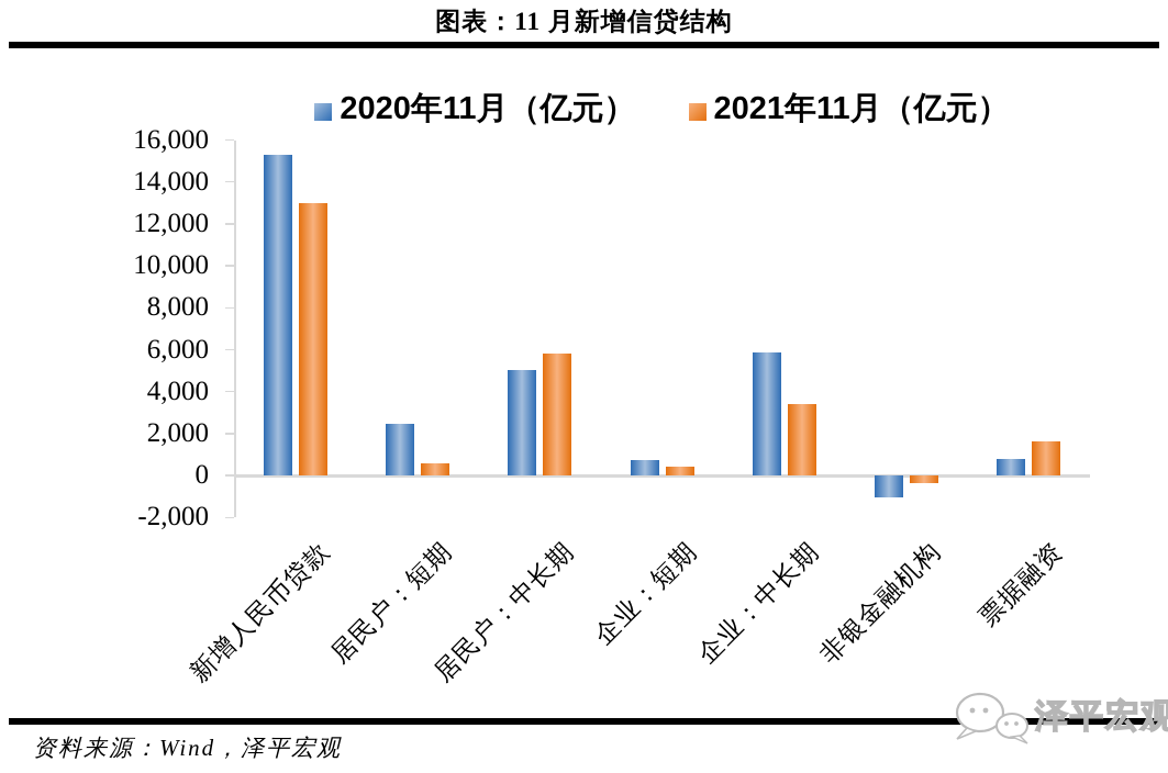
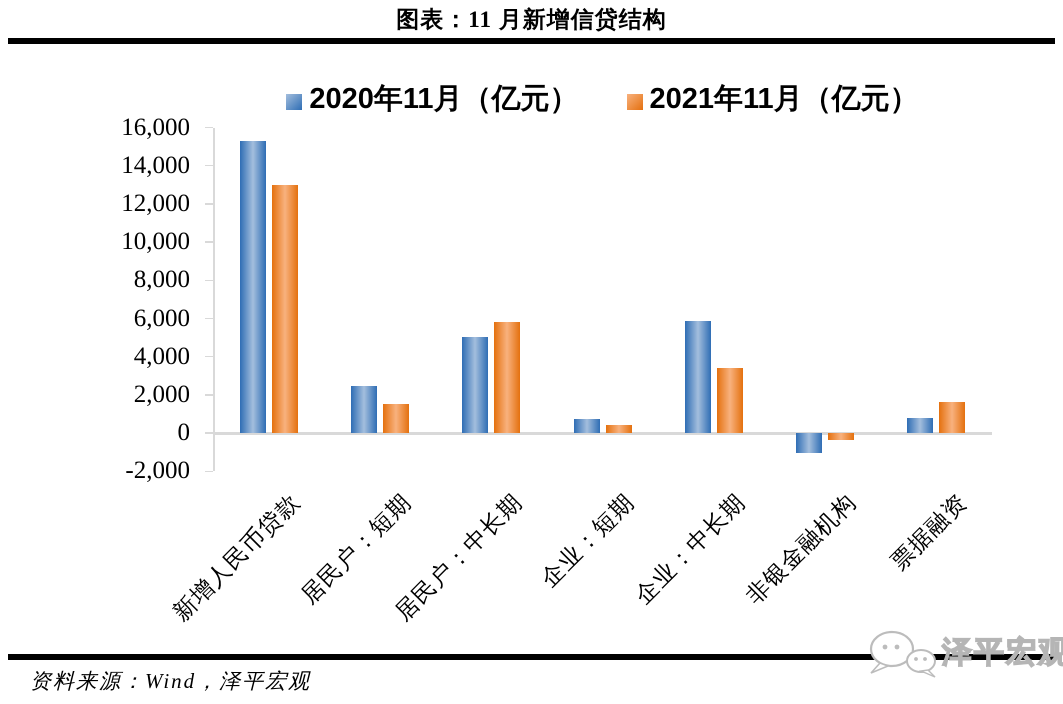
2021年11月（亿元）/居民户：短期: 600 -> 1500
